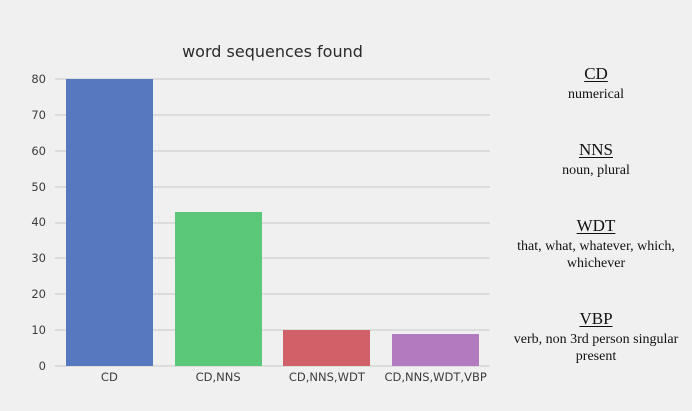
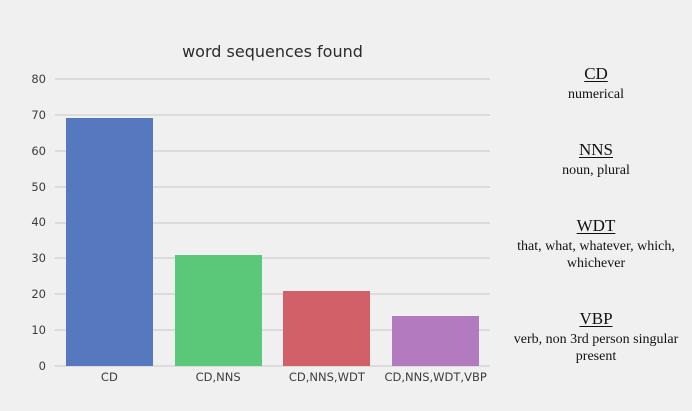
CD: 80 -> 69
CD,NNS: 43 -> 31
CD,NNS,WDT: 10 -> 21
CD,NNS,WDT,VBP: 9 -> 14
